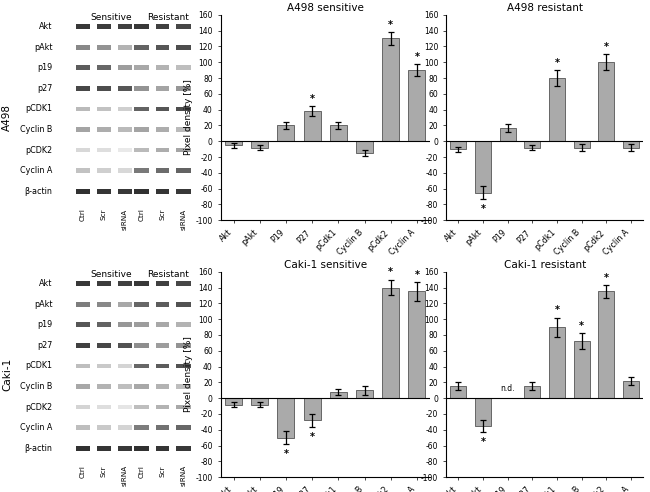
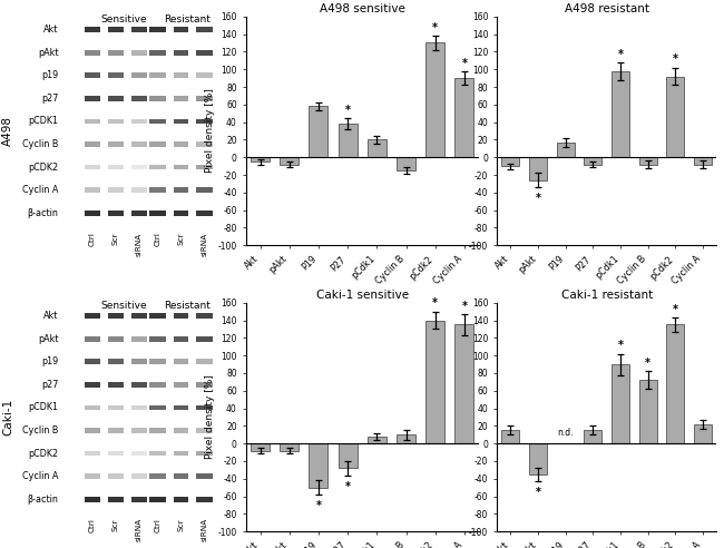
A498 sensitive/P19: 20 -> 58
A498 resistant/pAkt: -65 -> -26
A498 resistant/pCdk1: 80 -> 98
A498 resistant/pCdk2: 100 -> 92
